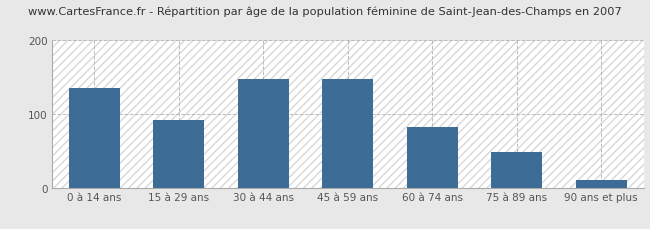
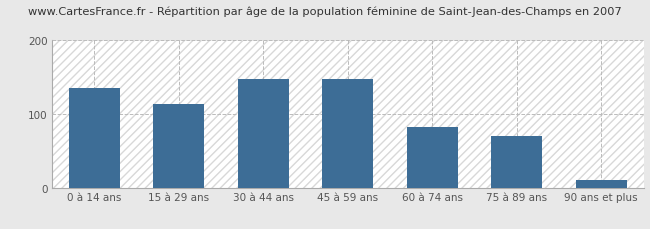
15 à 29 ans: 92 -> 114
75 à 89 ans: 48 -> 70
